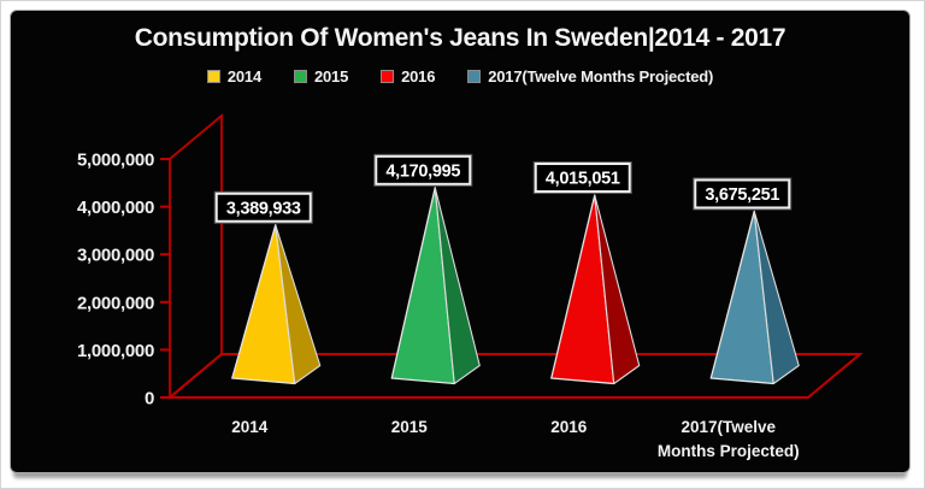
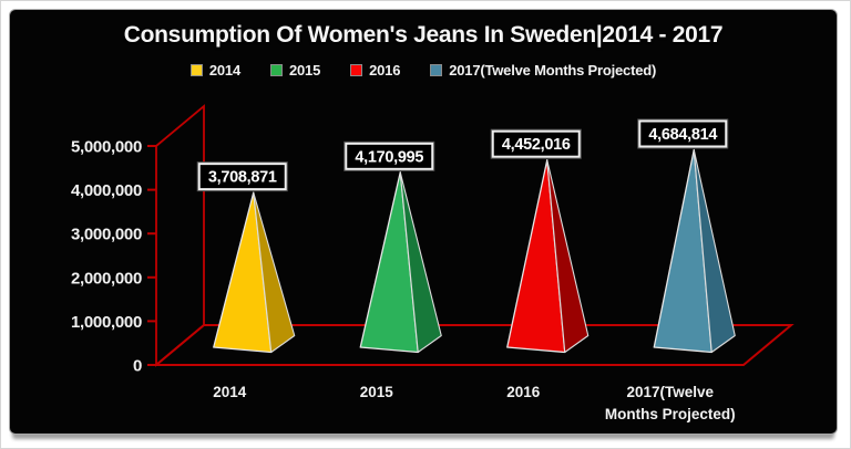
2014: 3,389,933 -> 3,708,871
2016: 4,015,051 -> 4,452,016
2017(Twelve Months Projected): 3,675,251 -> 4,684,814
